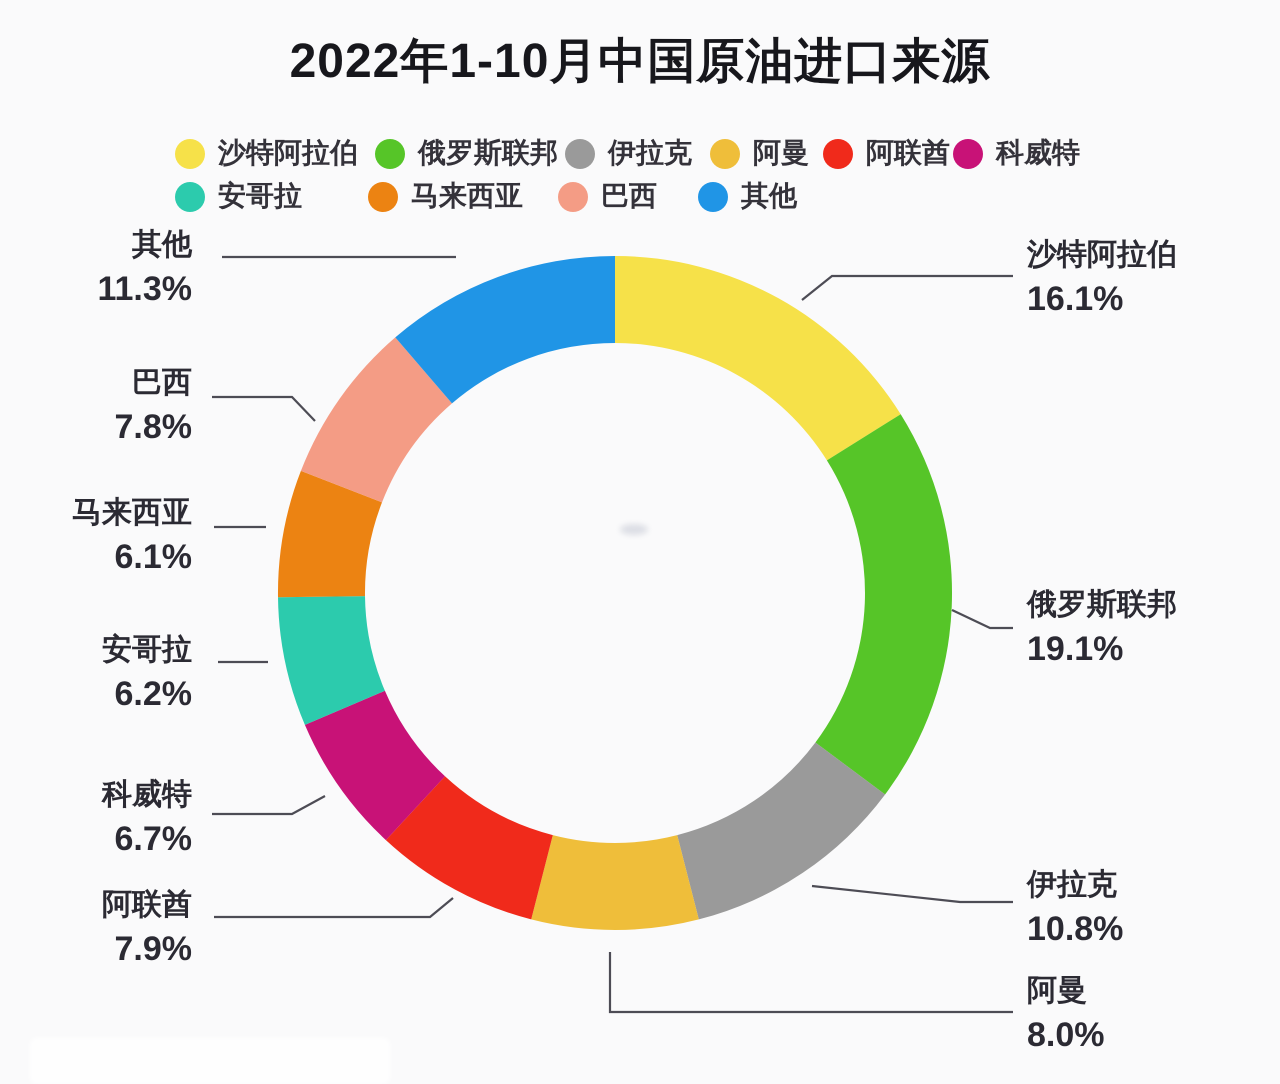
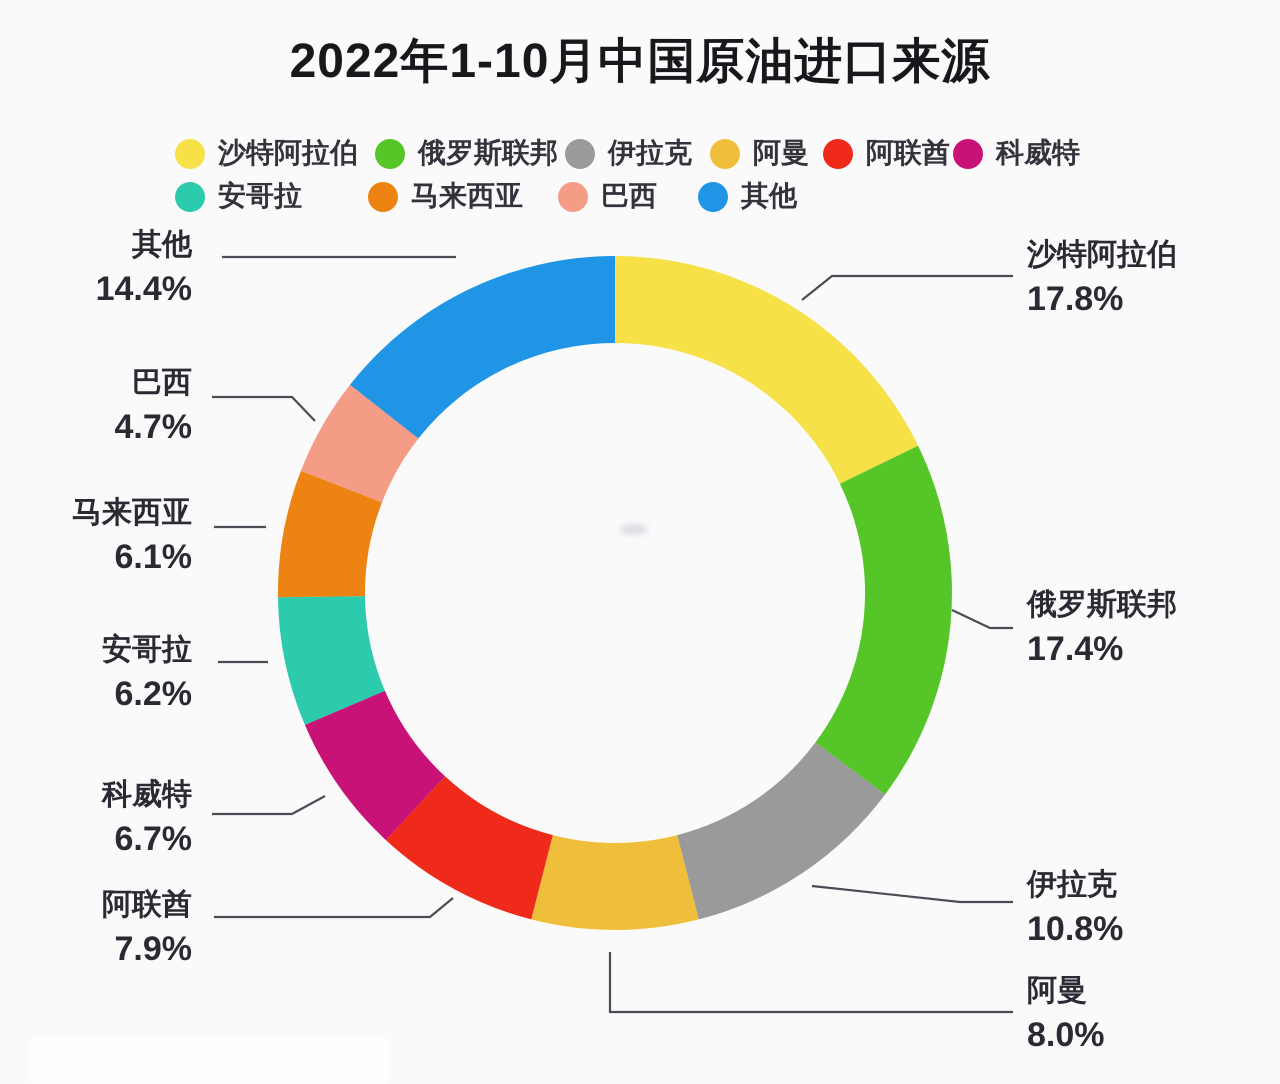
沙特阿拉伯: 16.1% -> 17.8%
俄罗斯联邦: 19.1% -> 17.4%
巴西: 7.8% -> 4.7%
其他: 11.3% -> 14.4%
